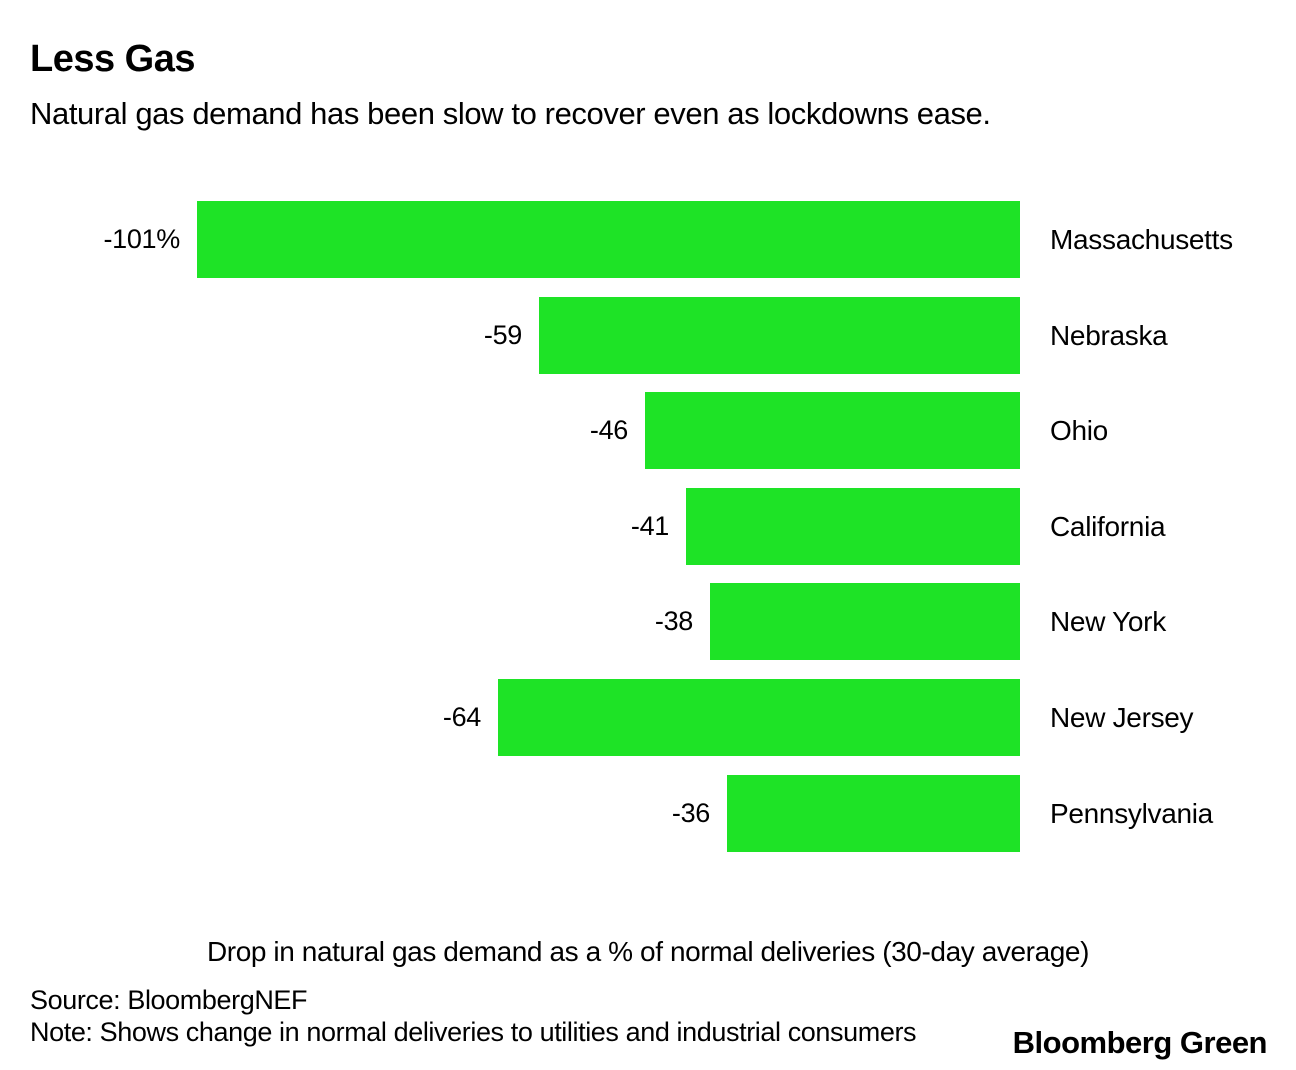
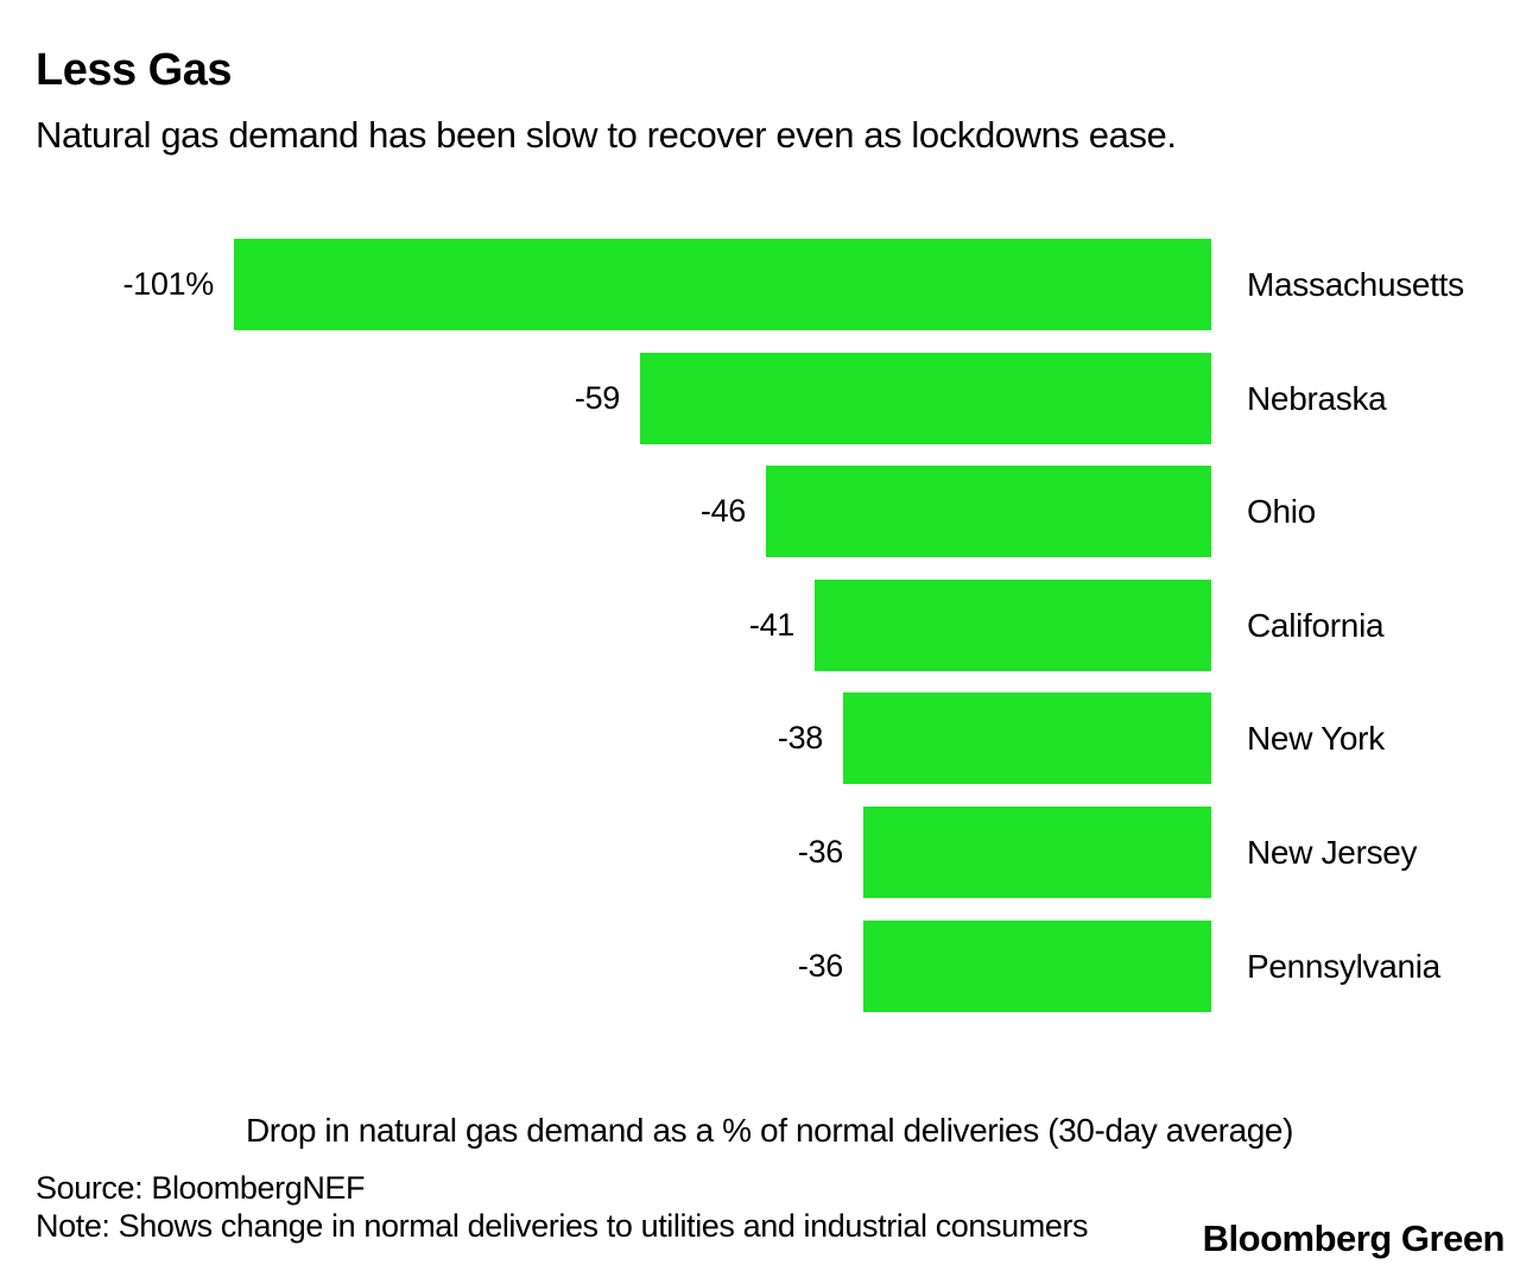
New Jersey: -64 -> -36
